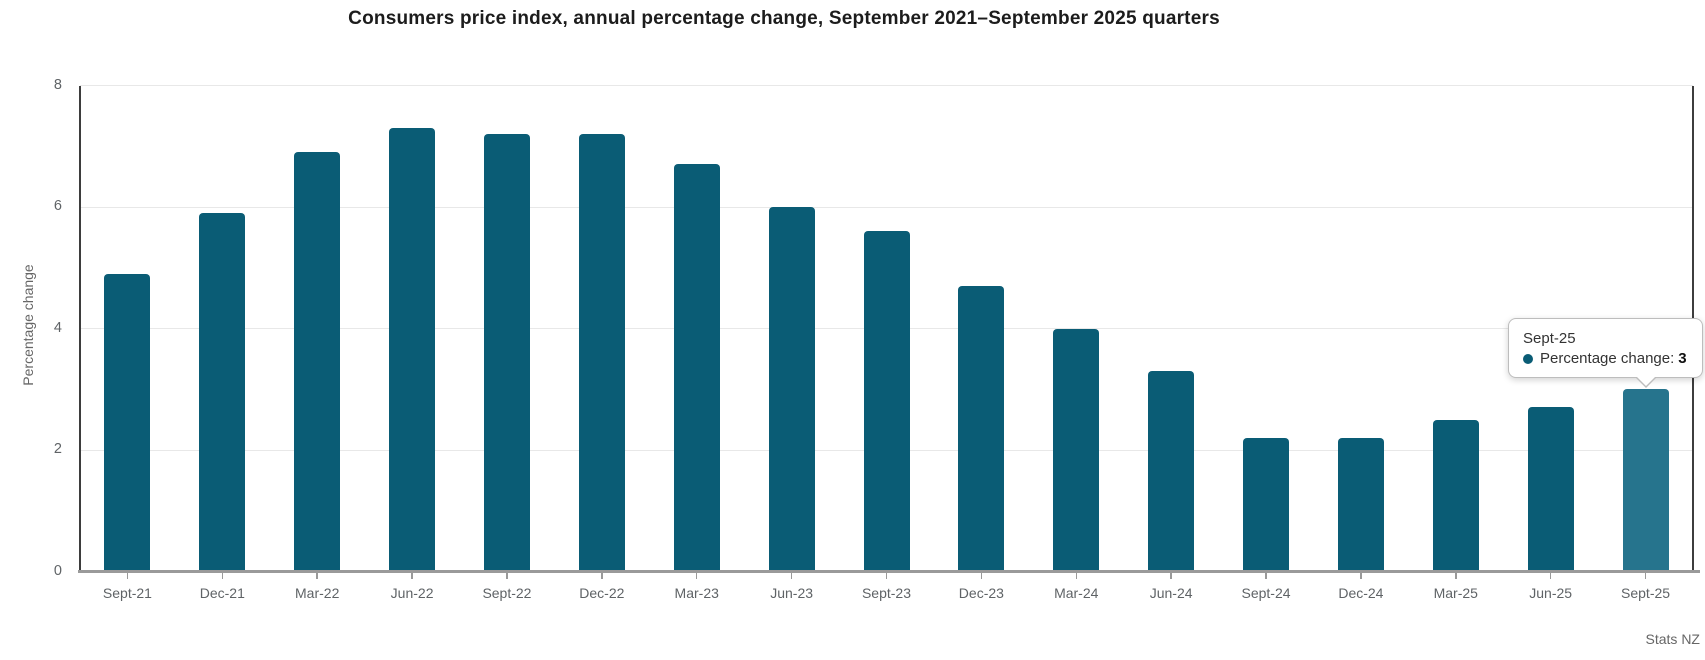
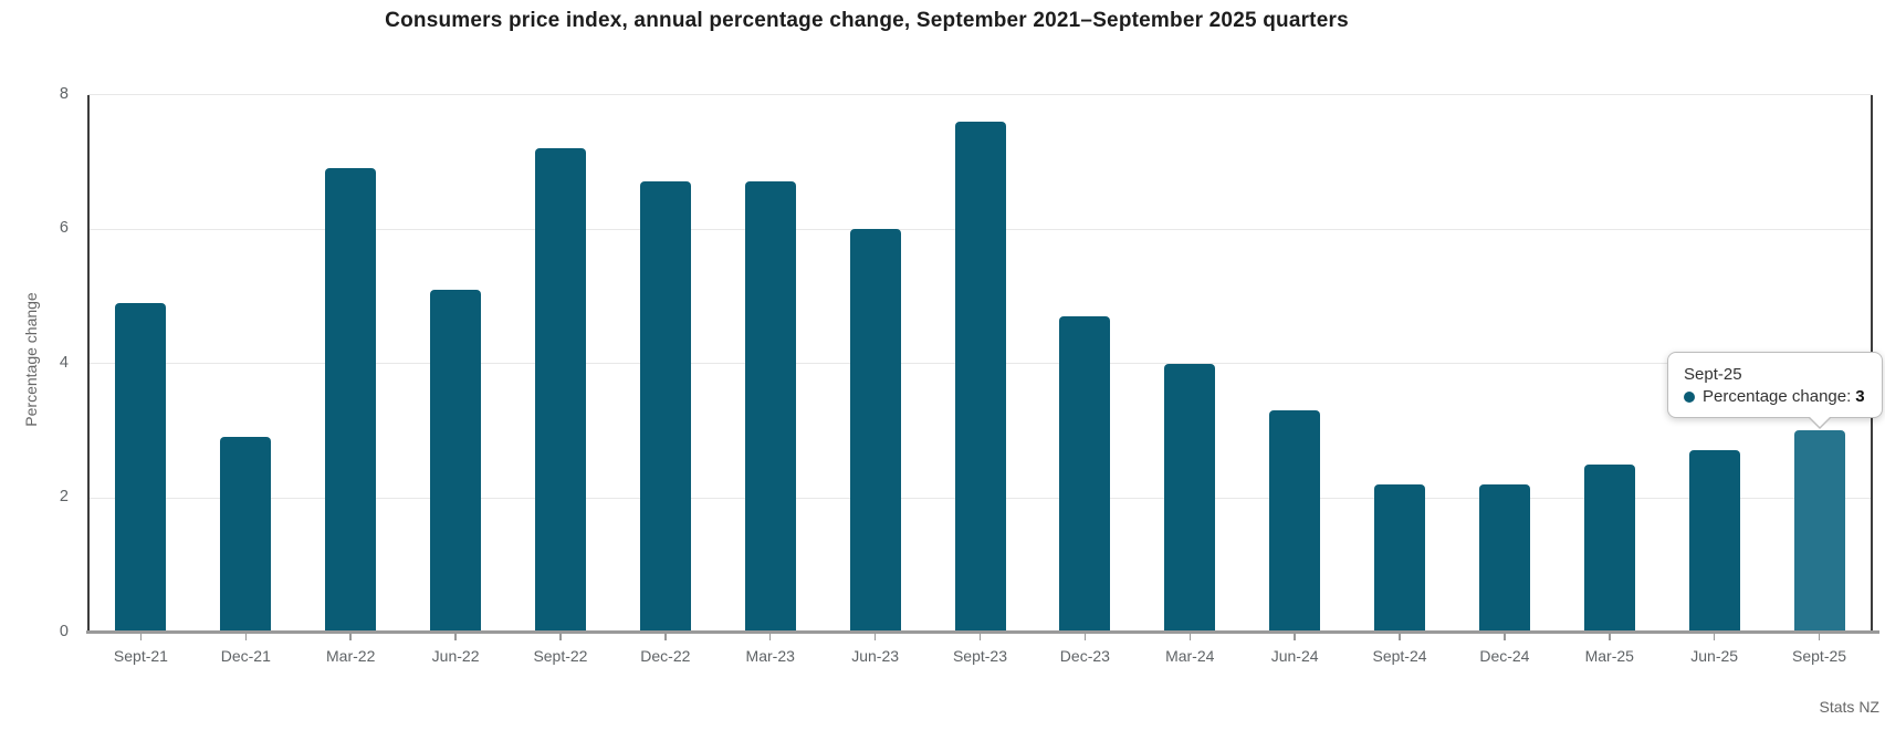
Dec-21: 5.9 -> 2.9
Jun-22: 7.3 -> 5.1
Dec-22: 7.2 -> 6.7
Sept-23: 5.6 -> 7.6
